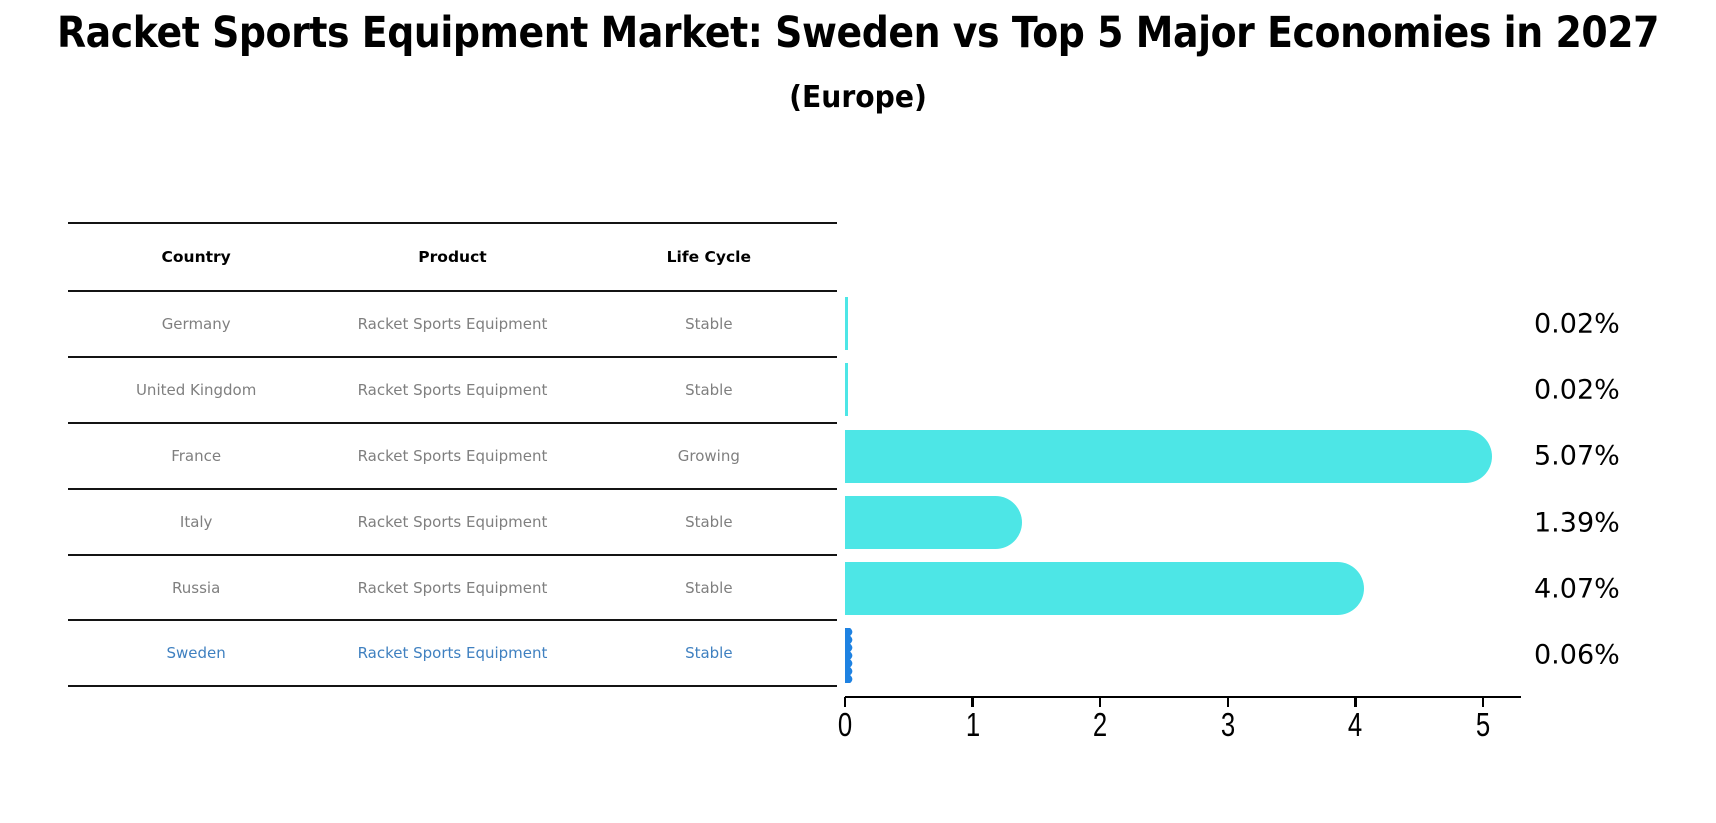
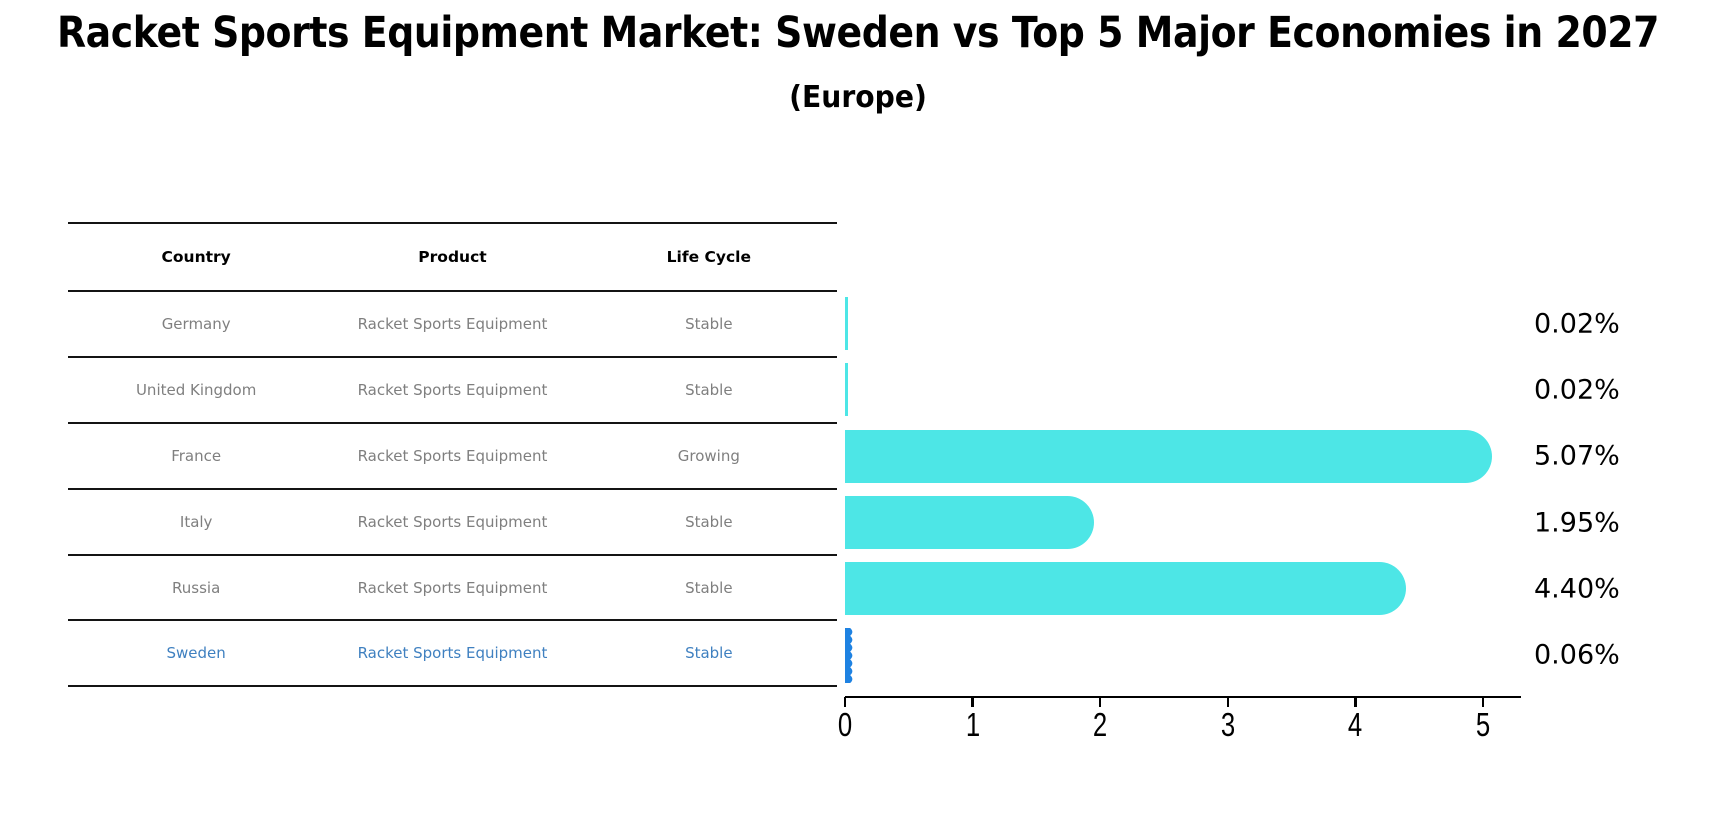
Italy: 1.39% -> 1.95%
Russia: 4.07% -> 4.40%
